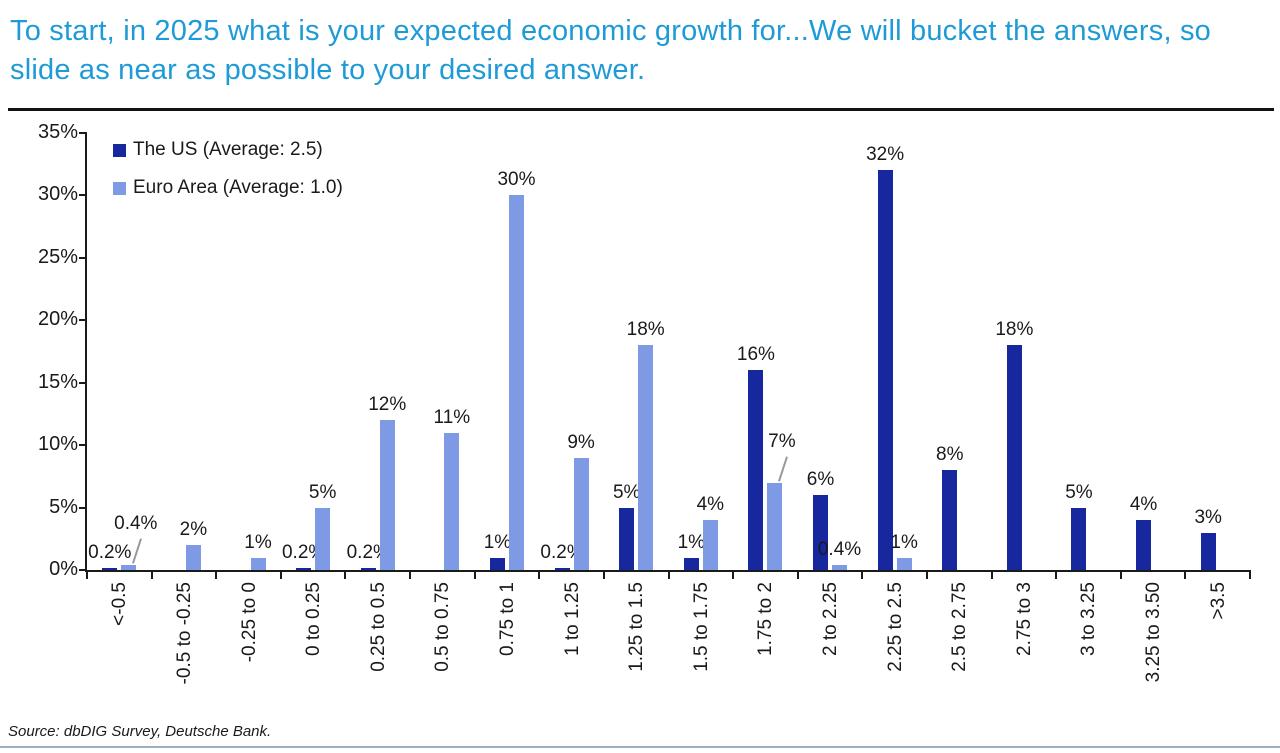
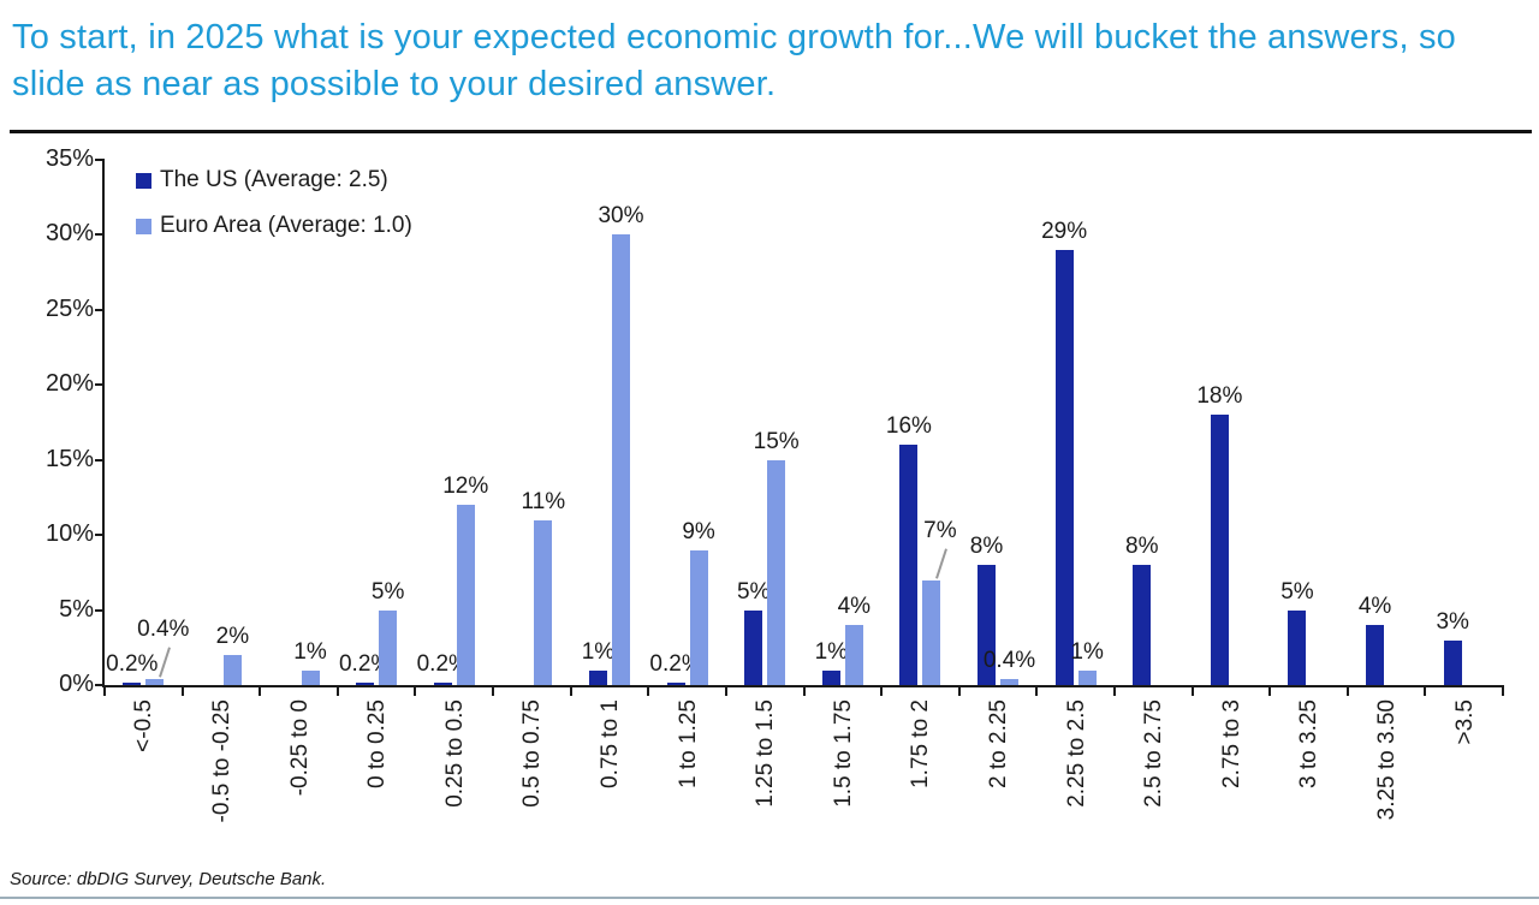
Euro Area (Average: 1.0)/1.25 to 1.5: 18% -> 15%
The US (Average: 2.5)/2 to 2.25: 6% -> 8%
The US (Average: 2.5)/2.25 to 2.5: 32% -> 29%
